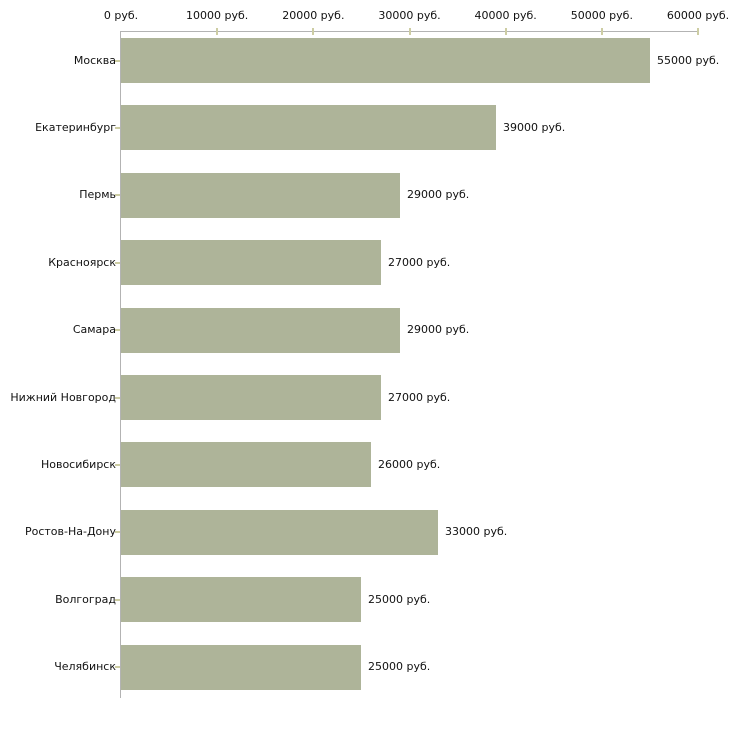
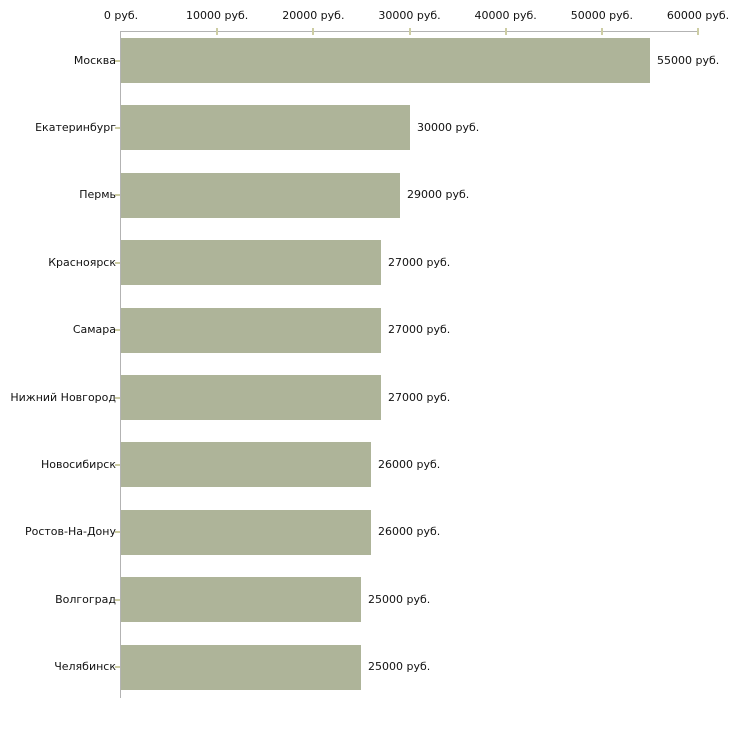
Екатеринбург: 39000 -> 30000
Самара: 29000 -> 27000
Ростов-На-Дону: 33000 -> 26000
